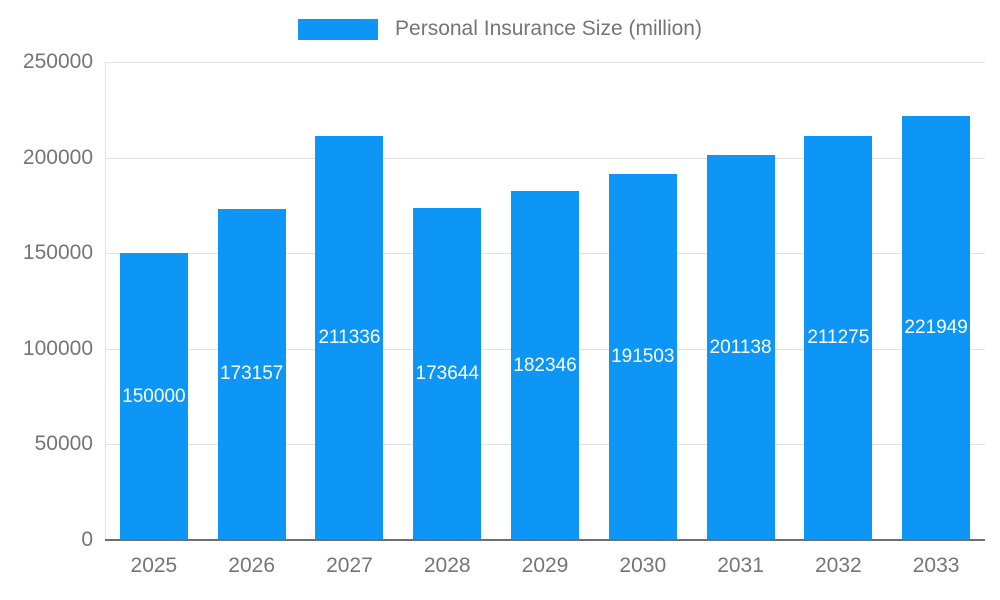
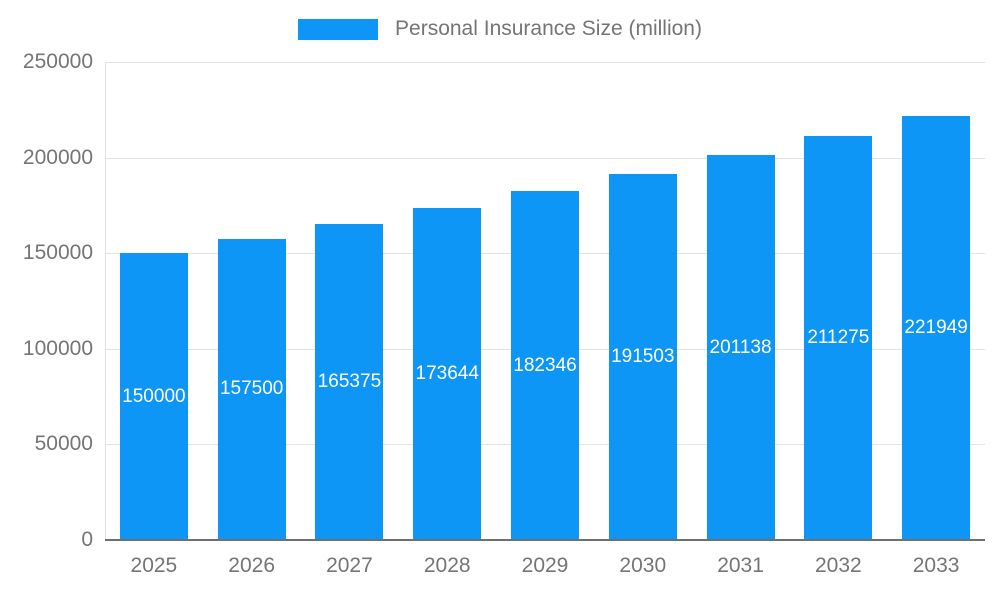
2026: 173157 -> 157500
2027: 211336 -> 165375
